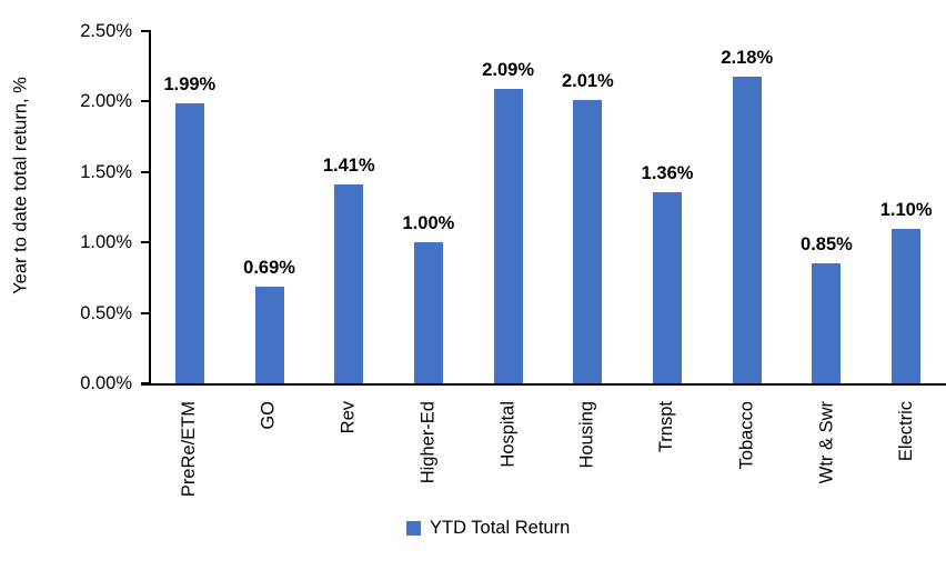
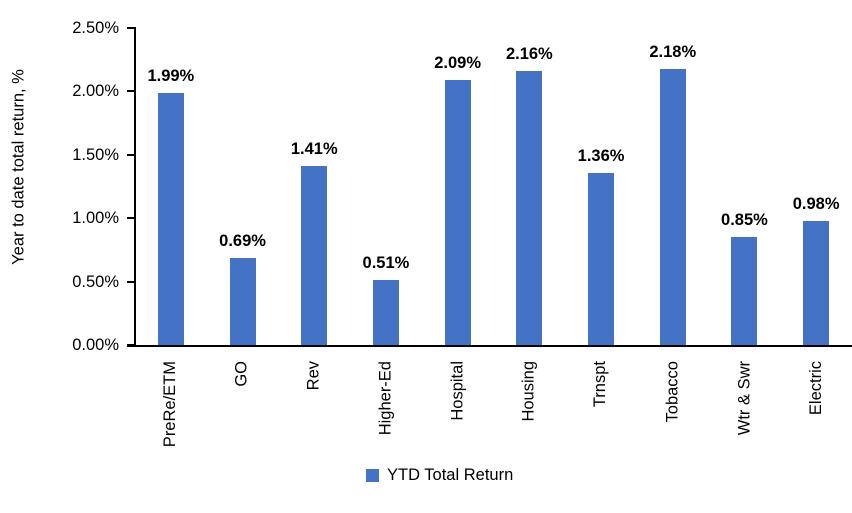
Higher-Ed: 1.00% -> 0.51%
Housing: 2.01% -> 2.16%
Electric: 1.10% -> 0.98%
